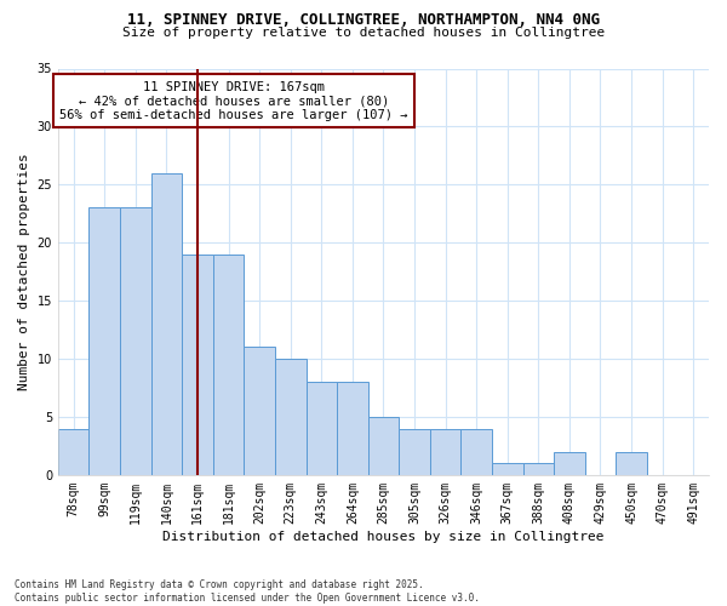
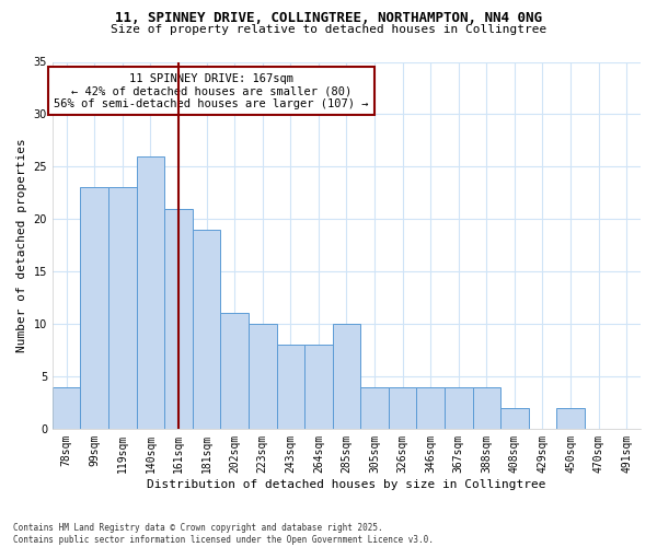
161sqm: 19 -> 21
285sqm: 5 -> 10
367sqm: 1 -> 4
388sqm: 1 -> 4
